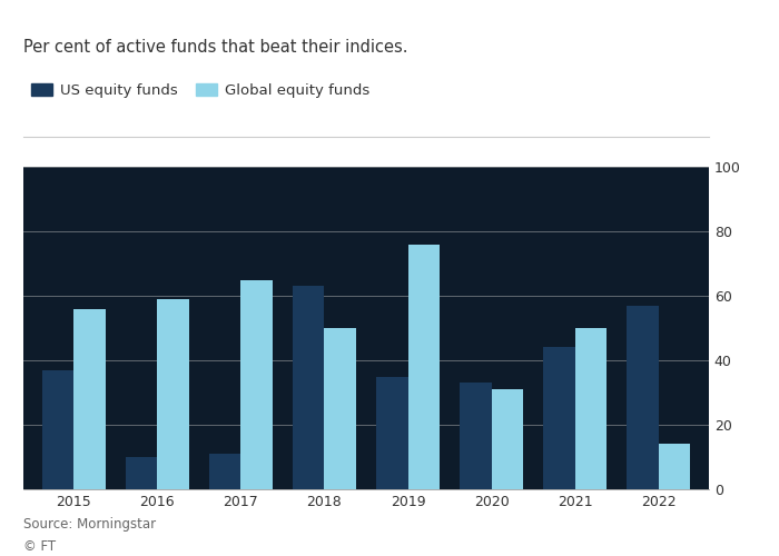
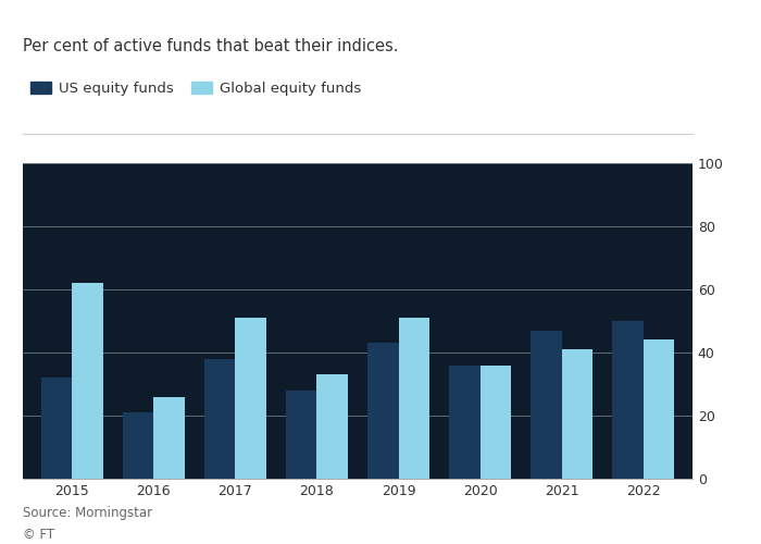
US equity funds/2015: 37 -> 32
Global equity funds/2015: 56 -> 62
US equity funds/2016: 10 -> 21
Global equity funds/2016: 59 -> 26
US equity funds/2017: 11 -> 38
Global equity funds/2017: 65 -> 51
US equity funds/2018: 63 -> 28
Global equity funds/2018: 50 -> 33
US equity funds/2019: 35 -> 43
Global equity funds/2019: 76 -> 51
US equity funds/2020: 33 -> 36
Global equity funds/2020: 31 -> 36
US equity funds/2021: 44 -> 47
Global equity funds/2021: 50 -> 41
US equity funds/2022: 57 -> 50
Global equity funds/2022: 14 -> 44
